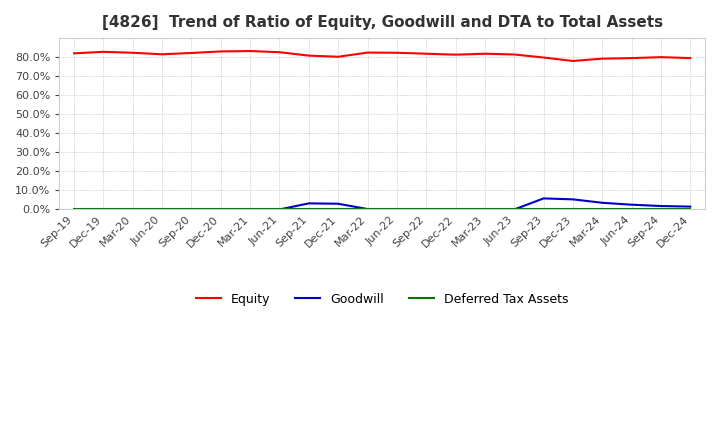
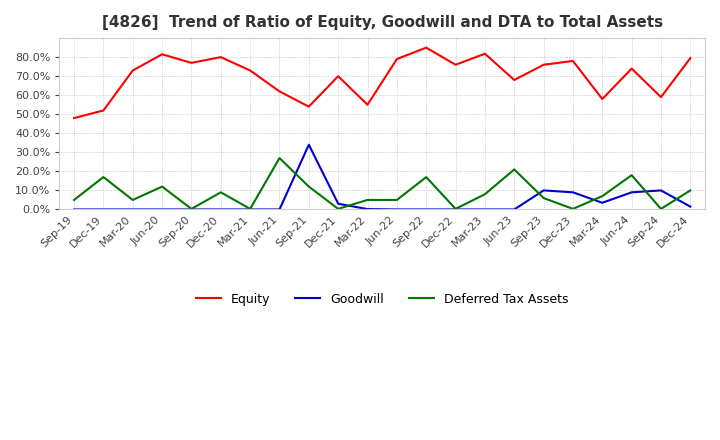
Equity/Sep-19: 82% -> 48%
Deferred Tax Assets/Sep-19: 0% -> 5%
Equity/Dec-19: 83% -> 52%
Deferred Tax Assets/Dec-19: 0% -> 17%
Equity/Mar-20: 82% -> 73%
Deferred Tax Assets/Mar-20: 0% -> 5%
Deferred Tax Assets/Jun-20: 0% -> 12%
Equity/Sep-20: 82% -> 77%
Equity/Dec-20: 83% -> 80%
Deferred Tax Assets/Dec-20: 0% -> 9%
Equity/Mar-21: 83% -> 73%
Equity/Jun-21: 83% -> 62%
Deferred Tax Assets/Jun-21: 0% -> 27%
Equity/Sep-21: 81% -> 54%
Goodwill/Sep-21: 3% -> 34%
Deferred Tax Assets/Sep-21: 0% -> 12%
Equity/Dec-21: 80% -> 70%
Equity/Mar-22: 82% -> 55%
Deferred Tax Assets/Mar-22: 0% -> 5%
Equity/Jun-22: 82% -> 79%
Deferred Tax Assets/Jun-22: 0% -> 5%
Equity/Sep-22: 82% -> 85%
Deferred Tax Assets/Sep-22: 0% -> 17%
Equity/Dec-22: 81% -> 76%
Deferred Tax Assets/Mar-23: 0% -> 8%
Equity/Jun-23: 81% -> 68%
Deferred Tax Assets/Jun-23: 0% -> 21%
Equity/Sep-23: 80% -> 76%
Goodwill/Sep-23: 6% -> 10%
Deferred Tax Assets/Sep-23: 0% -> 6%
Goodwill/Dec-23: 5% -> 9%
Equity/Mar-24: 79% -> 58%
Deferred Tax Assets/Mar-24: 0% -> 7%
Equity/Jun-24: 80% -> 74%
Goodwill/Jun-24: 2% -> 9%
Deferred Tax Assets/Jun-24: 0% -> 18%
Equity/Sep-24: 80% -> 59%
Goodwill/Sep-24: 2% -> 10%
Deferred Tax Assets/Dec-24: 0% -> 10%
